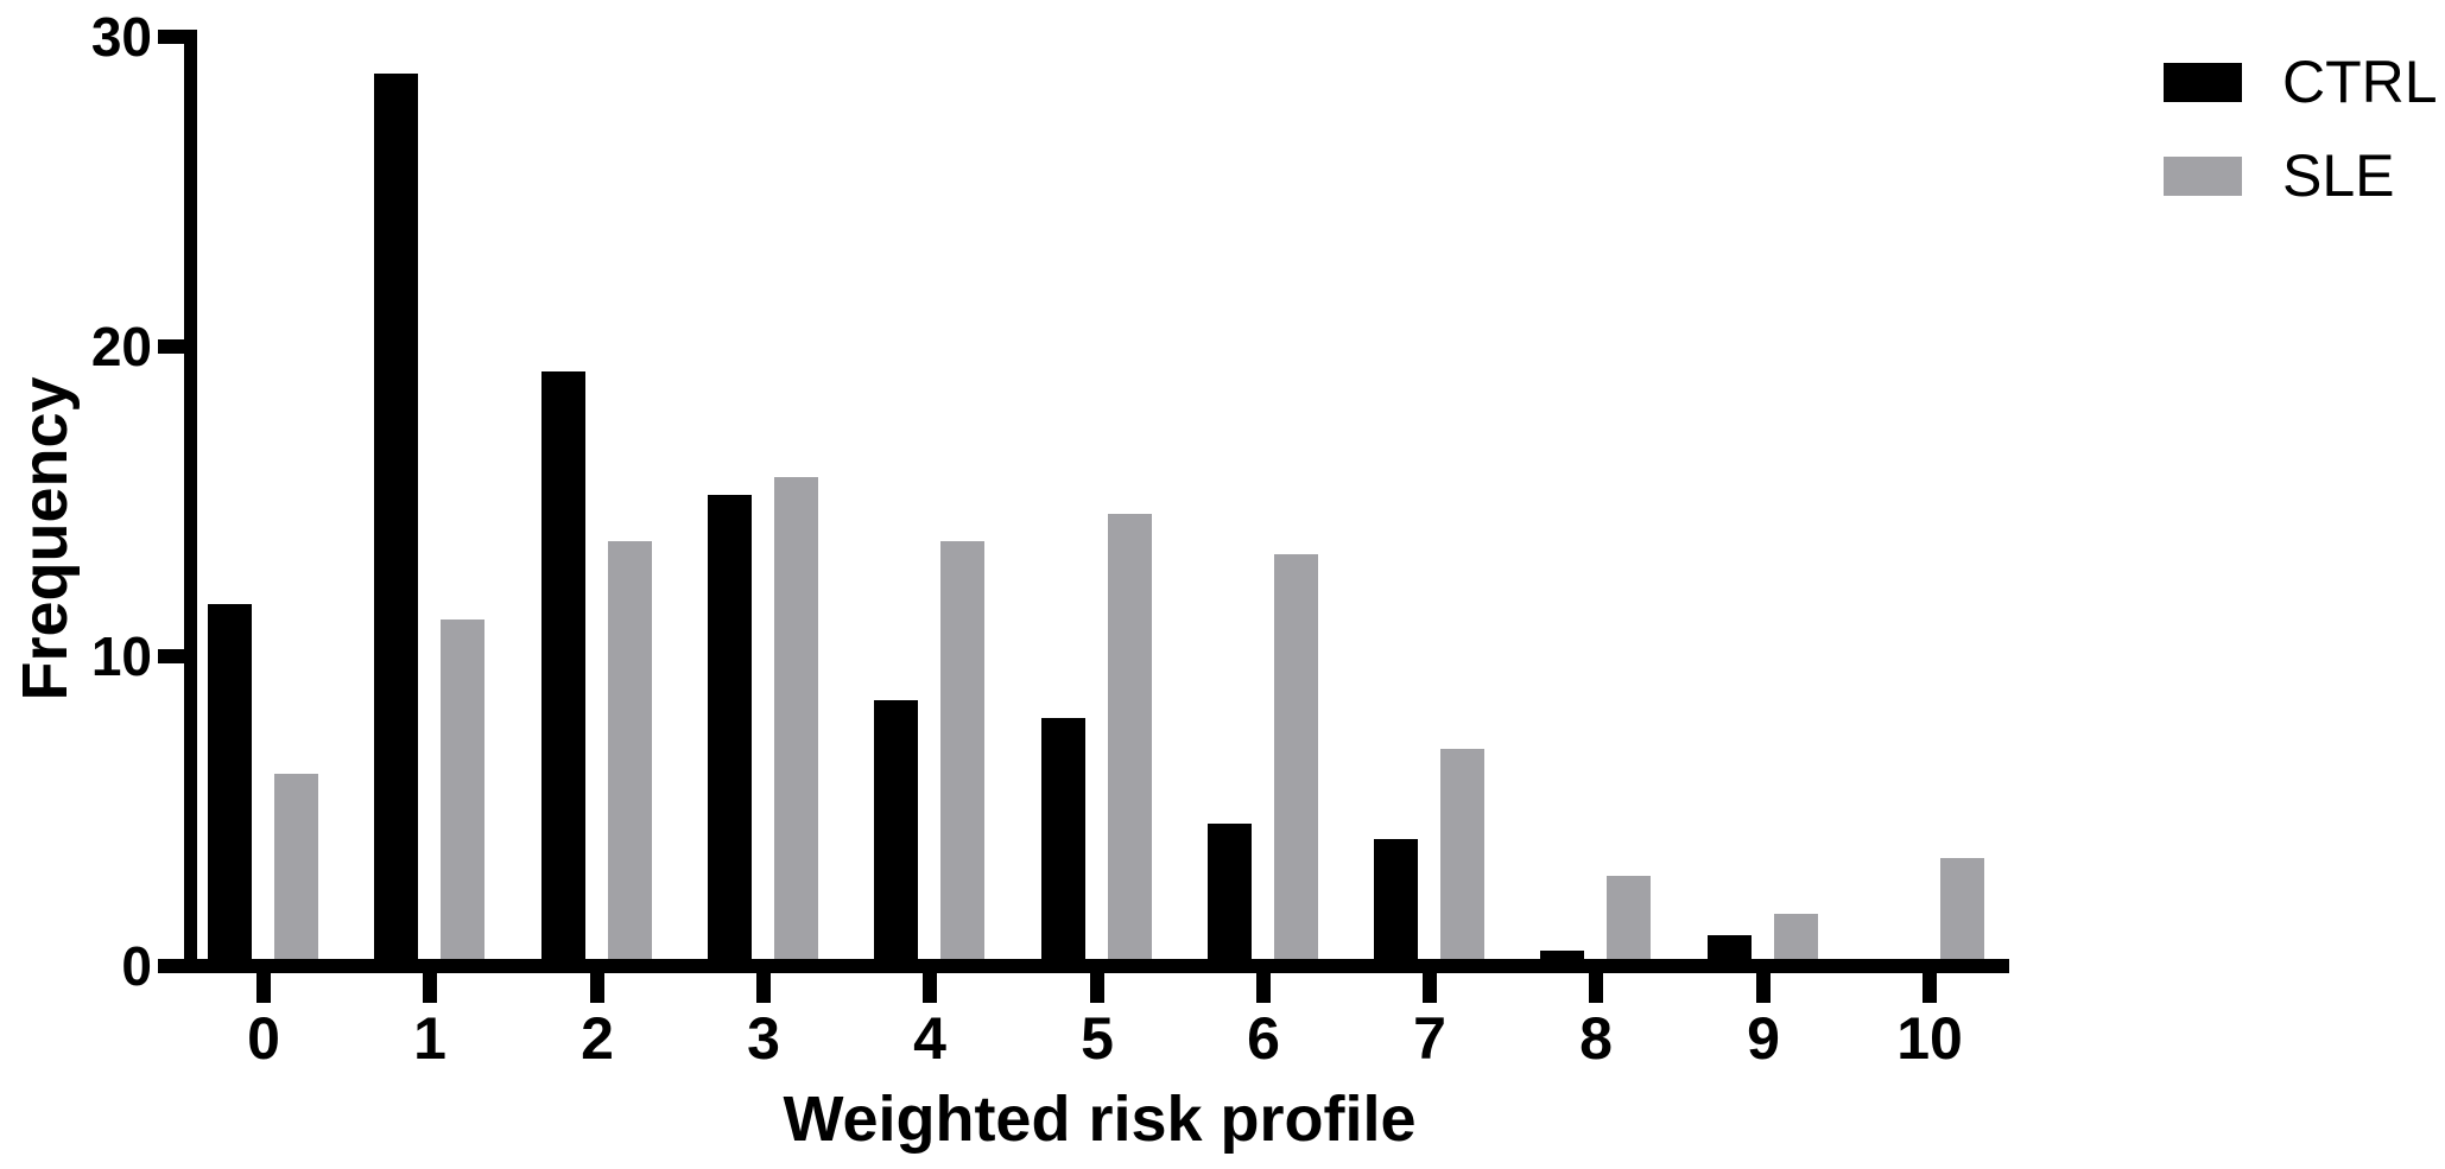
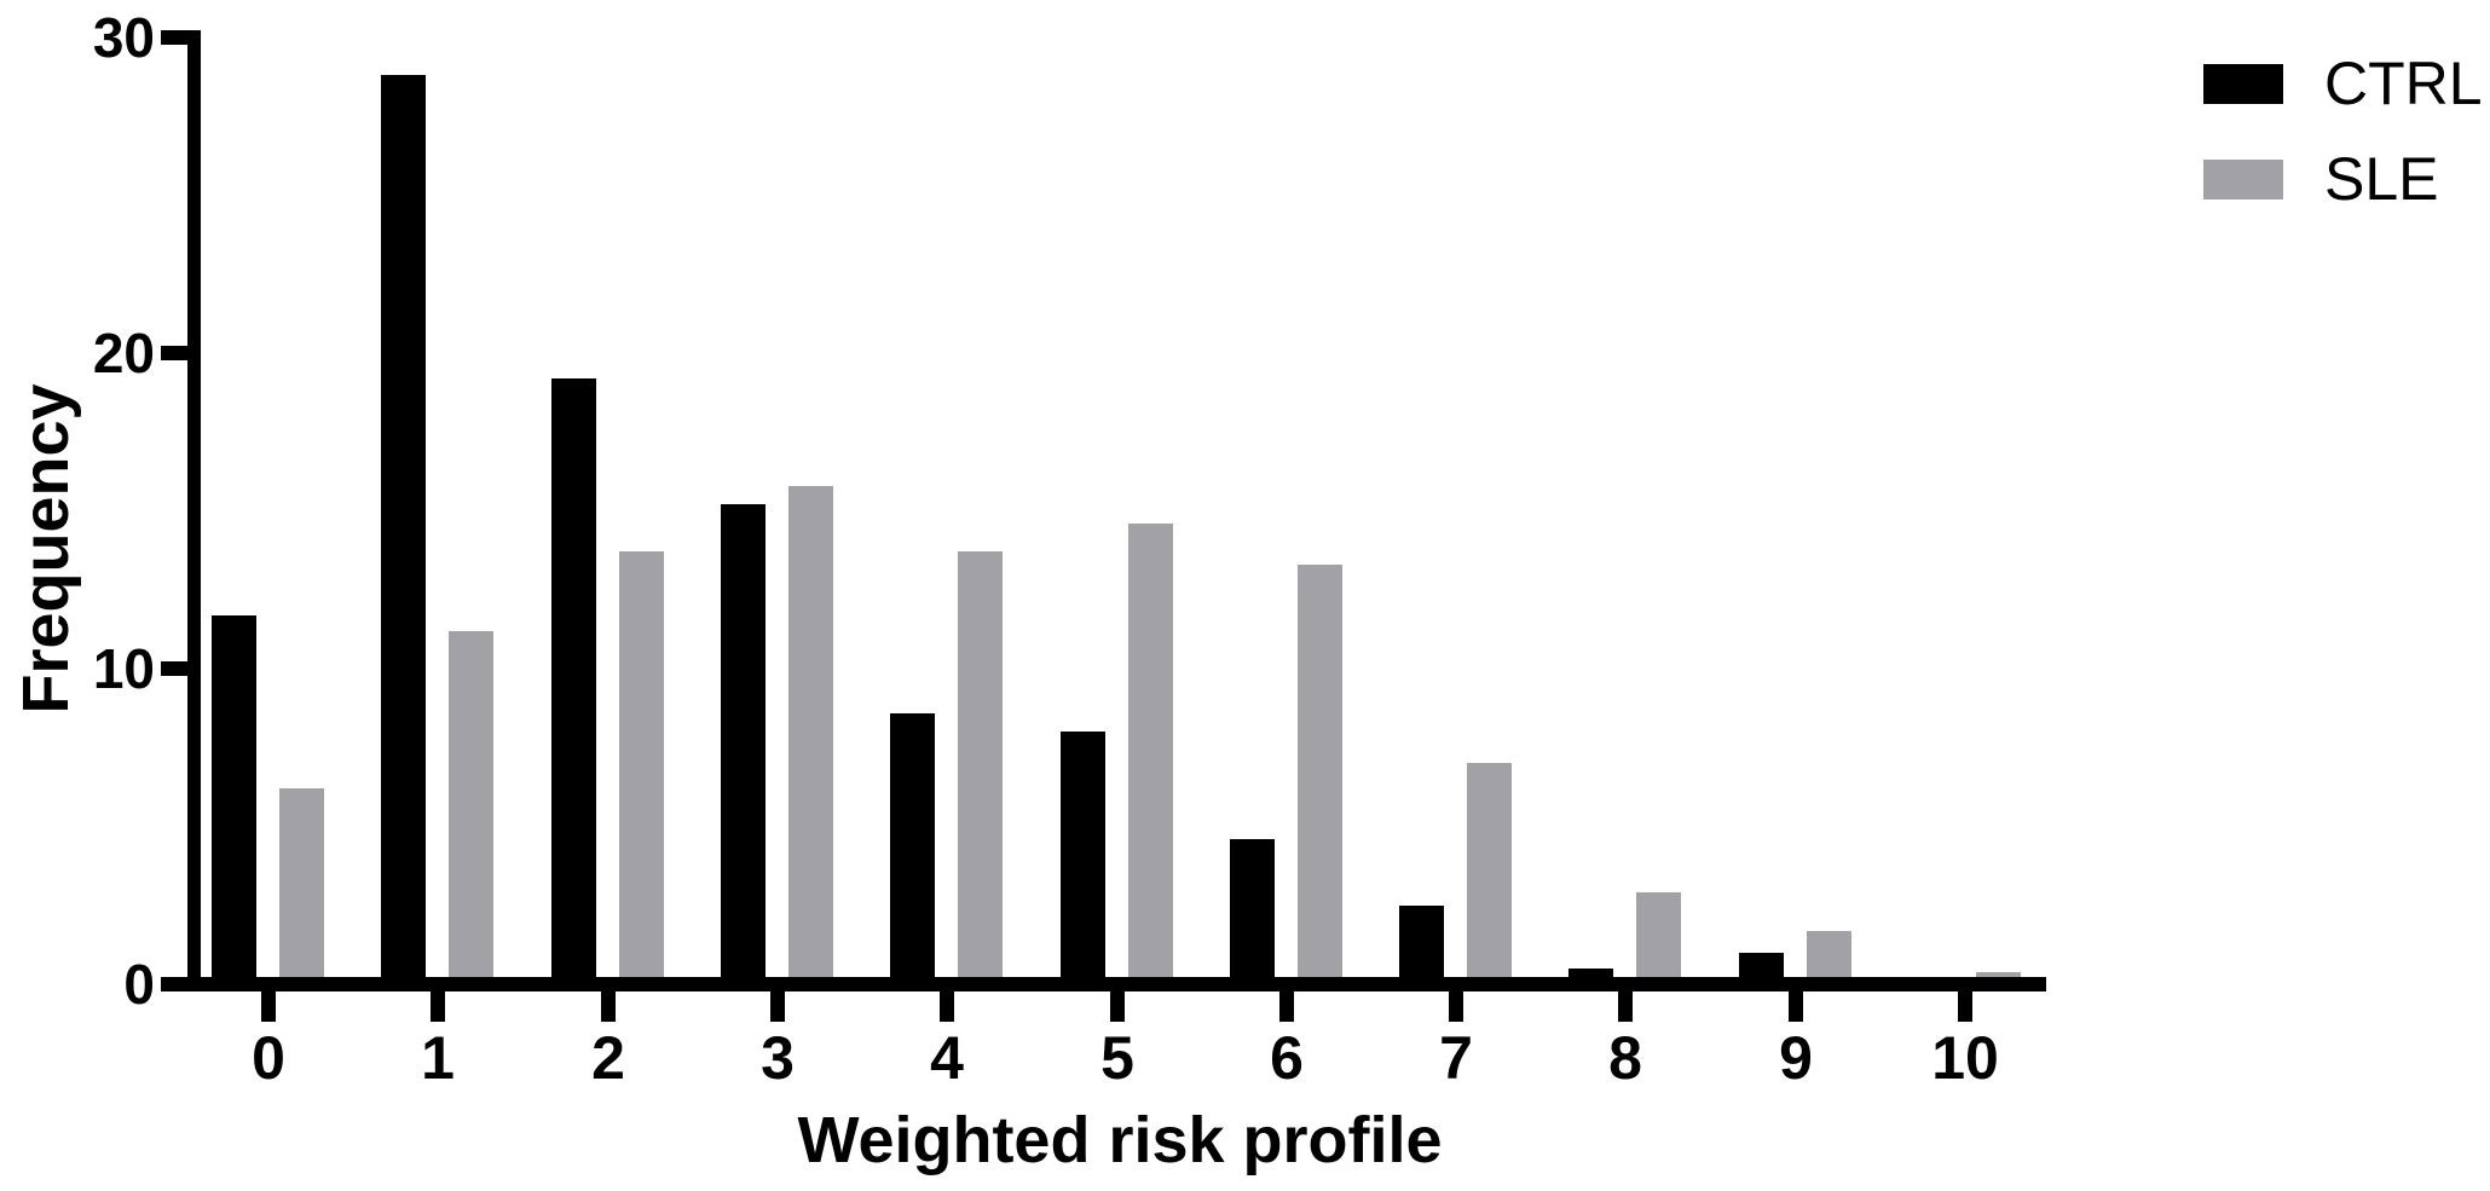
CTRL/7: 4.1 -> 2.5
SLE/10: 3.5 -> 0.4
